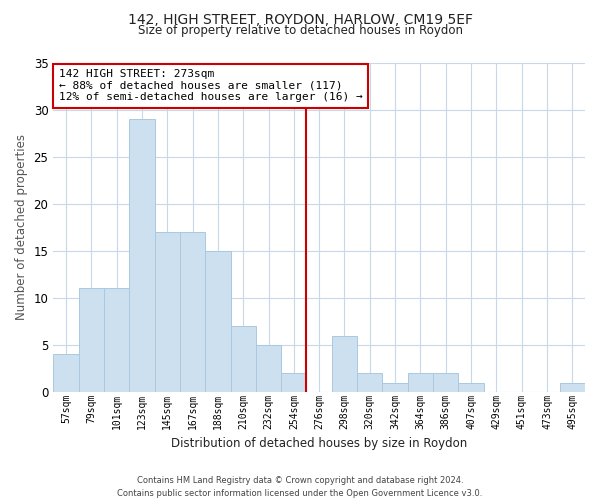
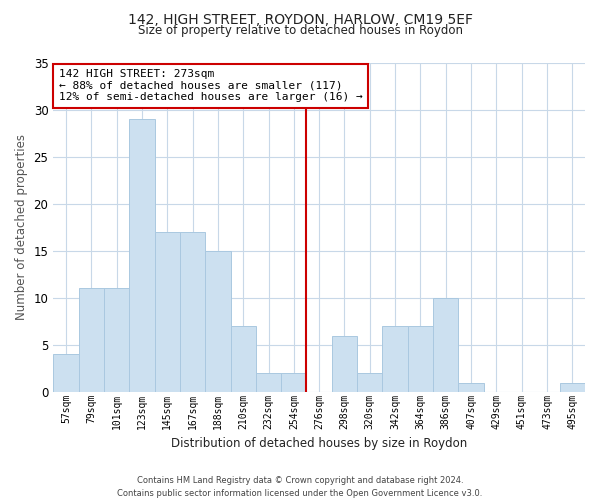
232sqm: 5 -> 2
342sqm: 1 -> 7
364sqm: 2 -> 7
386sqm: 2 -> 10
